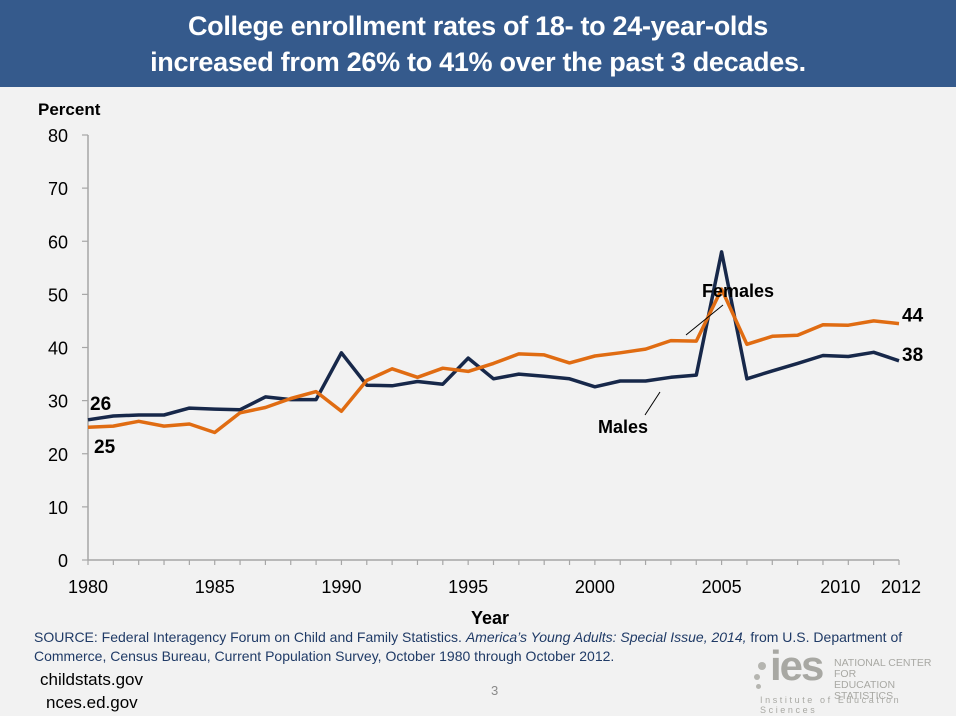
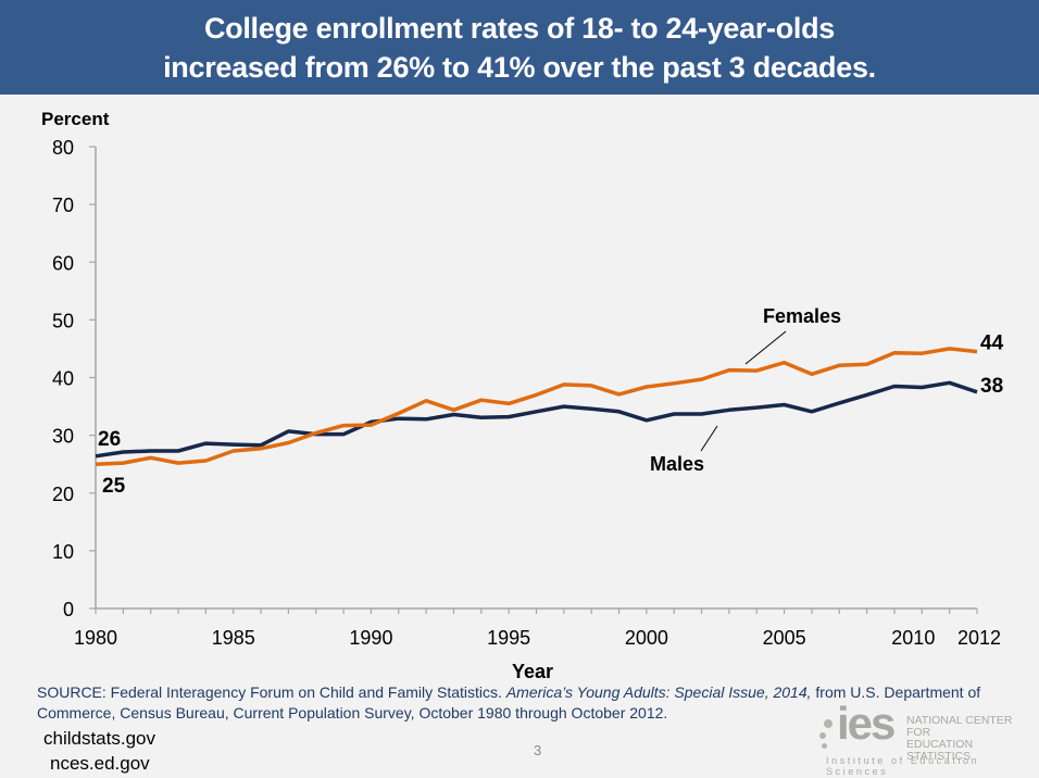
Females/1985: 24 -> 27
Males/1990: 39 -> 32
Females/1990: 28 -> 32
Males/1995: 38 -> 33
Males/2005: 58 -> 35
Females/2005: 51 -> 43
